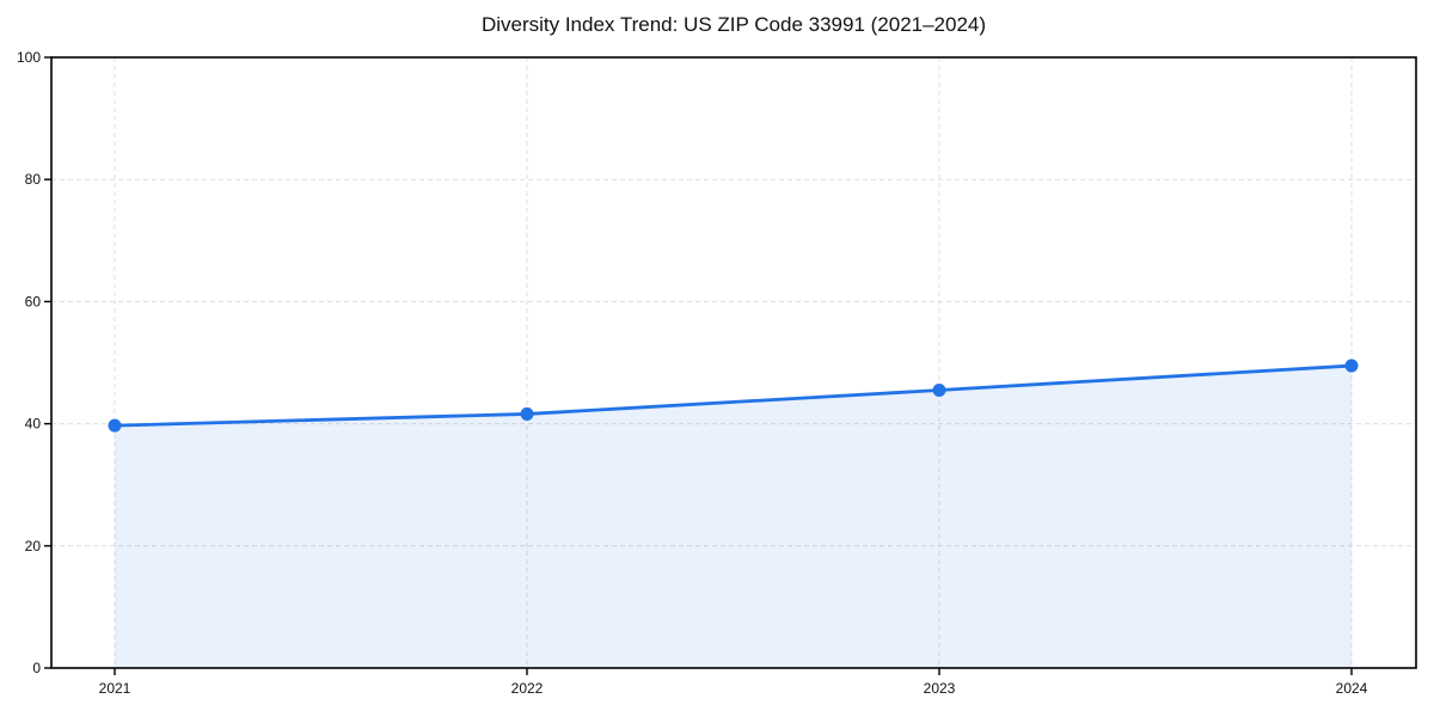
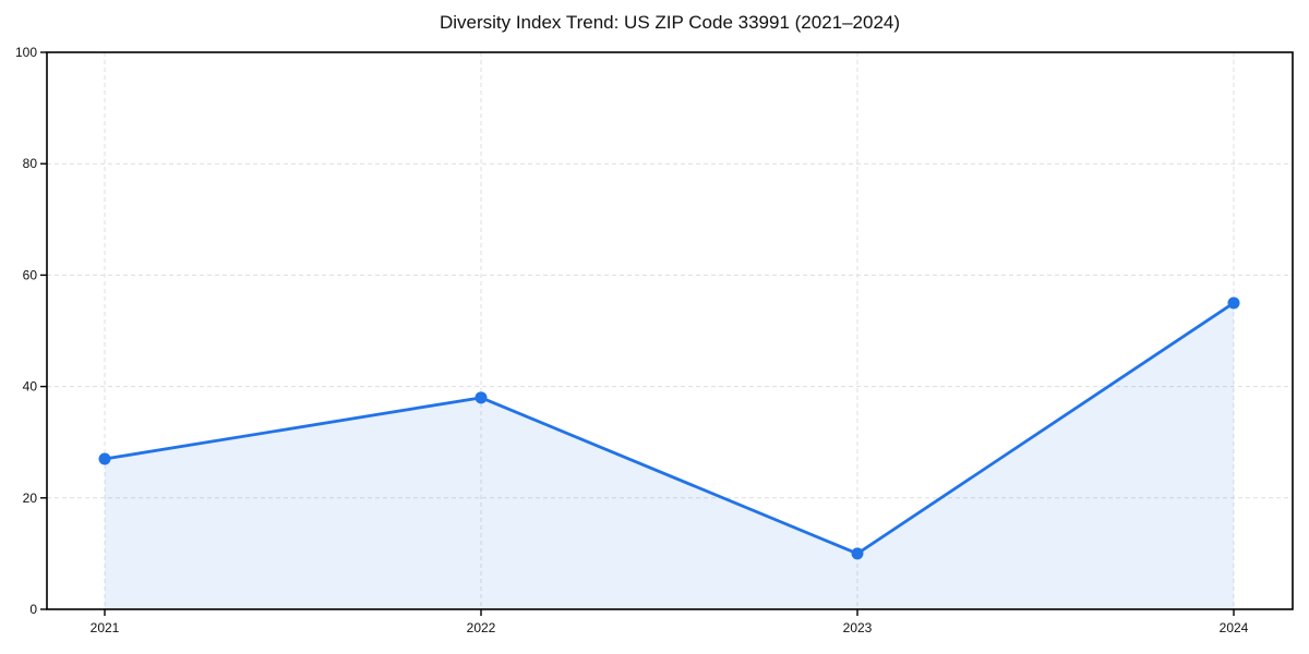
2021: 40 -> 27
2022: 42 -> 38
2023: 46 -> 10
2024: 50 -> 55
